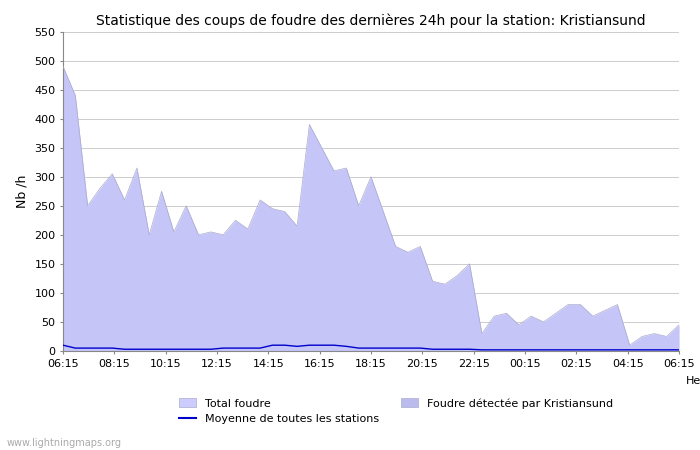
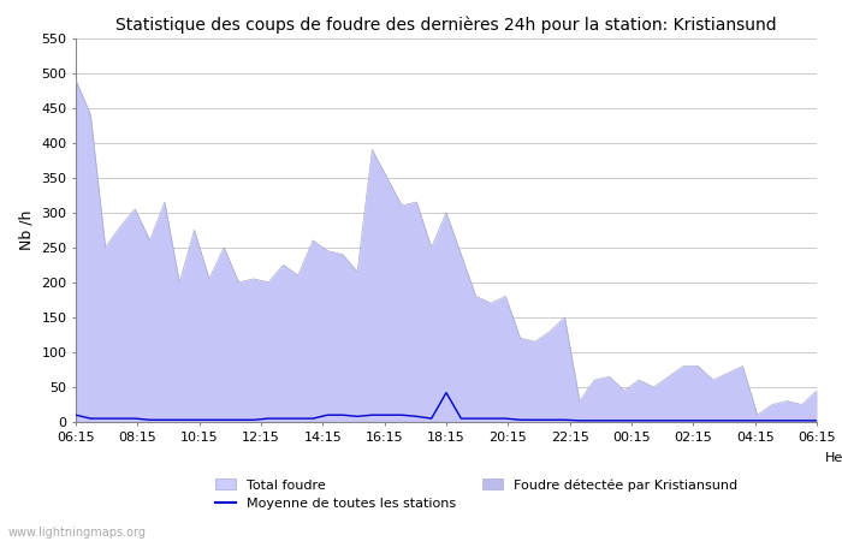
Moyenne de toutes les stations/18:15: 5 -> 42
